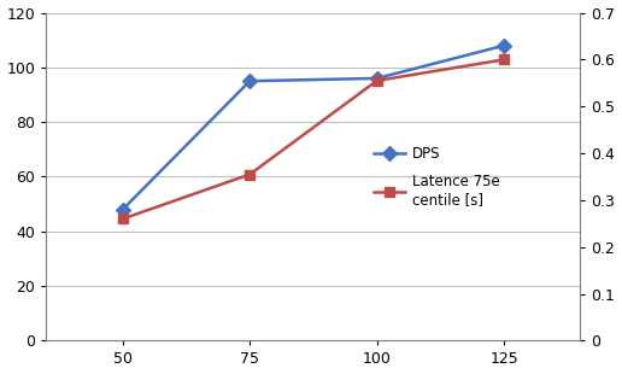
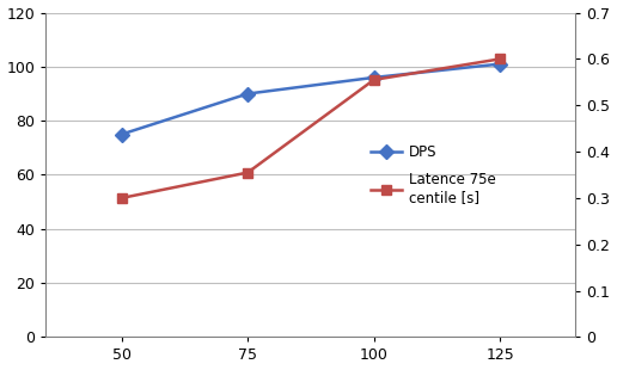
DPS/50: 48 -> 75
Latence 75e centile [s]/50: 0.260 -> 0.300
DPS/75: 95 -> 90
DPS/125: 108 -> 101
